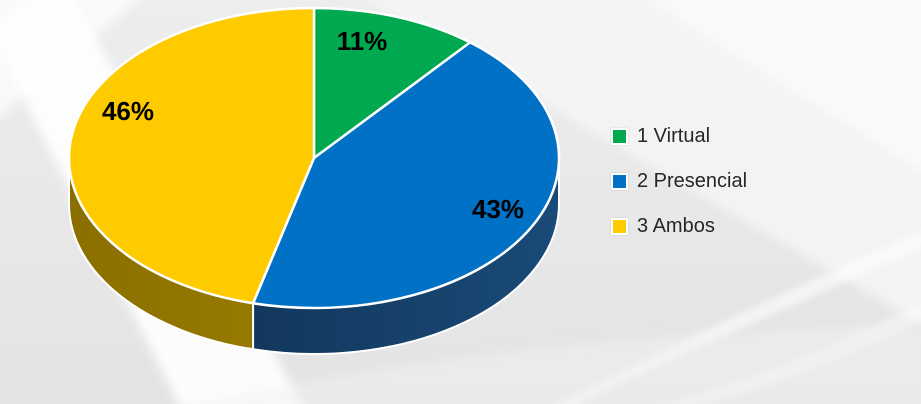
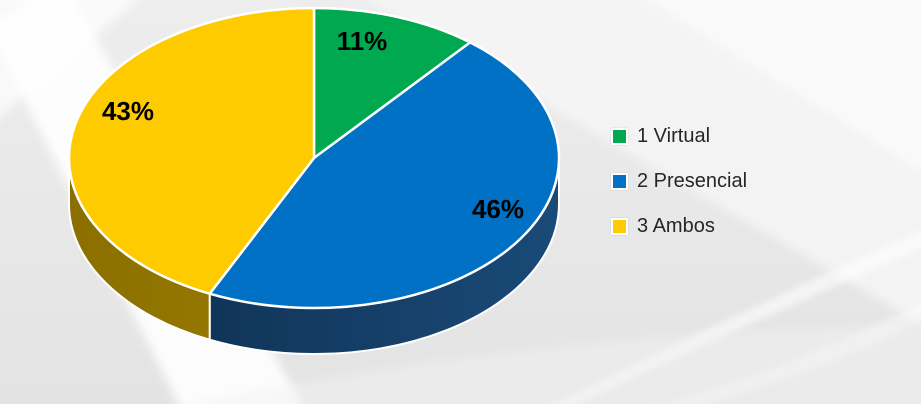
2 Presencial: 43% -> 46%
3 Ambos: 46% -> 43%
